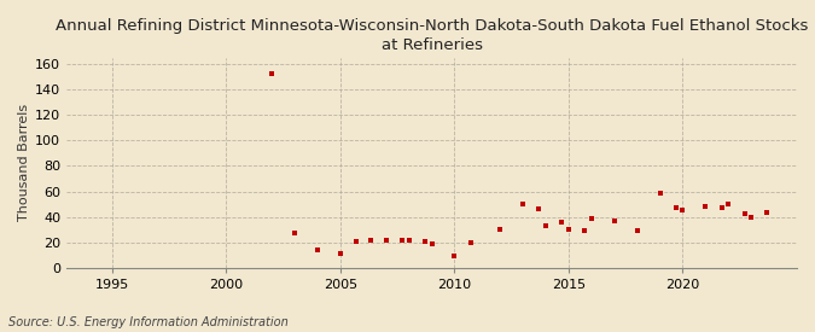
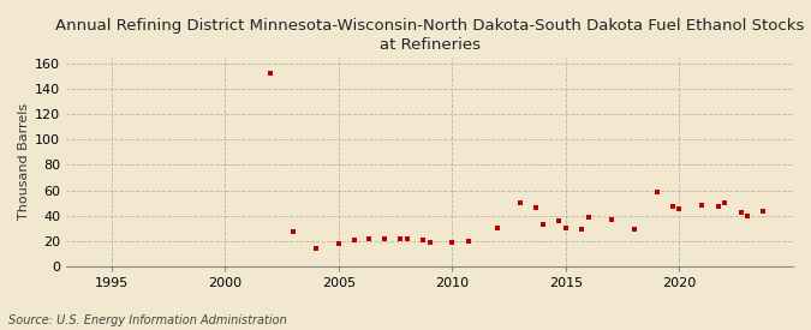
2005: 11 -> 18
2010: 9 -> 19
